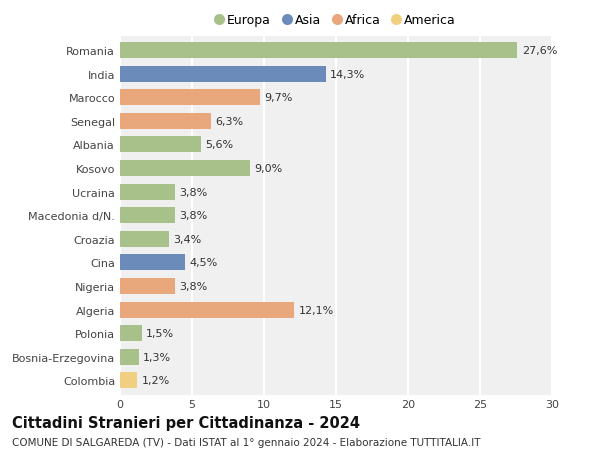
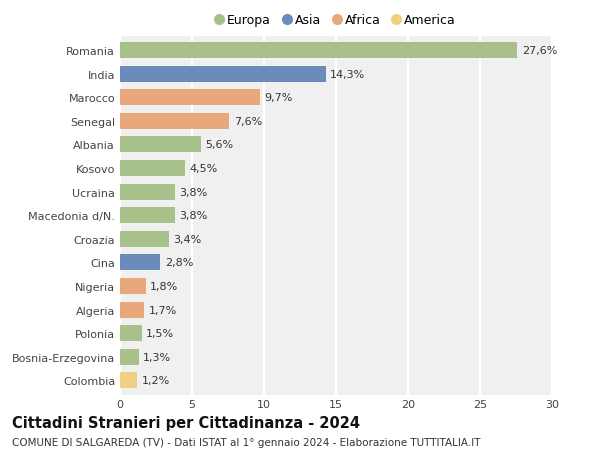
Senegal: 6,3% -> 7,6%
Kosovo: 9,0% -> 4,5%
Cina: 4,5% -> 2,8%
Nigeria: 3,8% -> 1,8%
Algeria: 12,1% -> 1,7%
